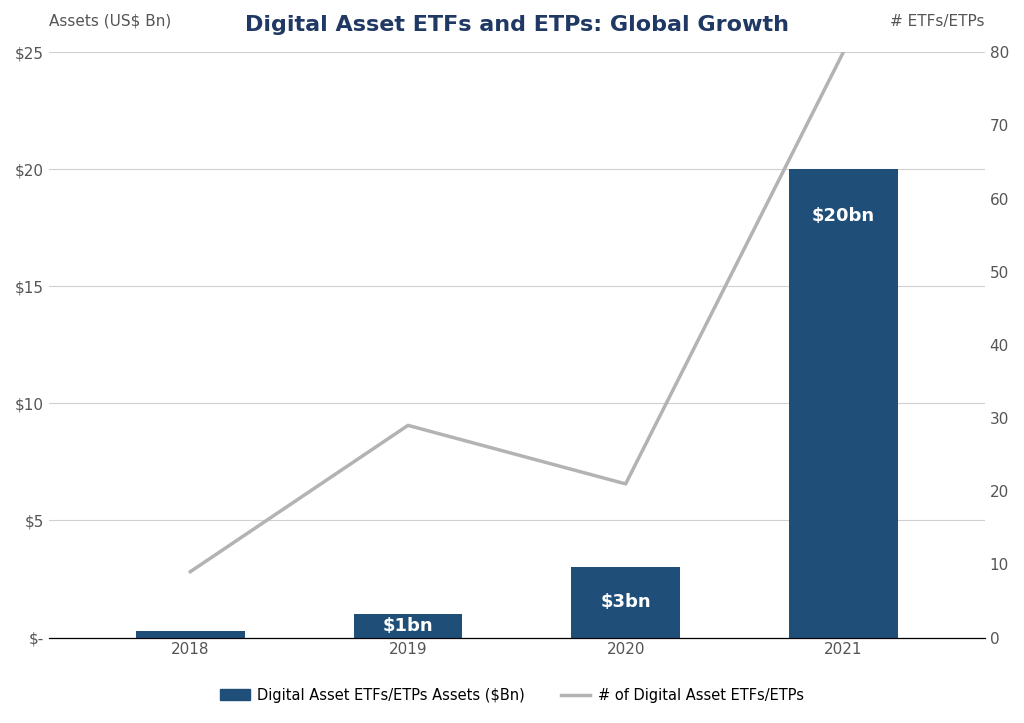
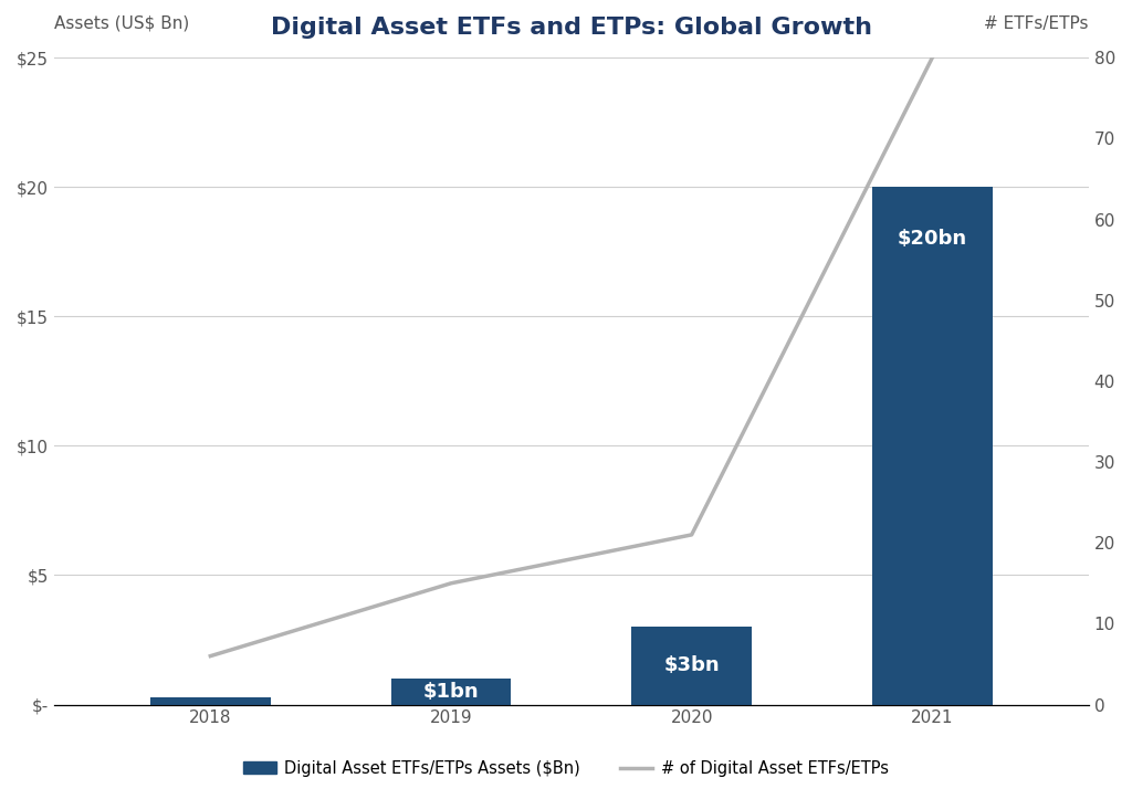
# of Digital Asset ETFs/ETPs/2018: 9 -> 6
# of Digital Asset ETFs/ETPs/2019: 29 -> 15
